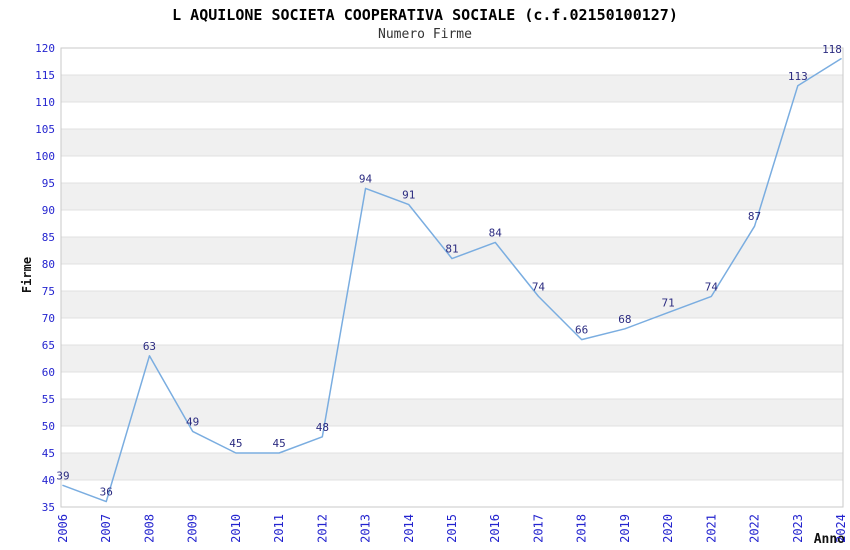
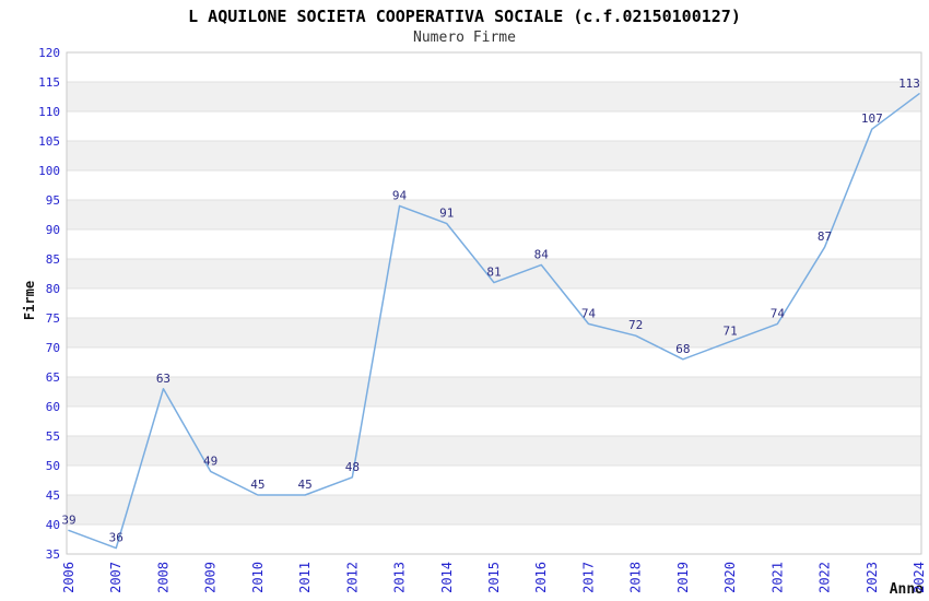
2018: 66 -> 72
2023: 113 -> 107
2024: 118 -> 113
